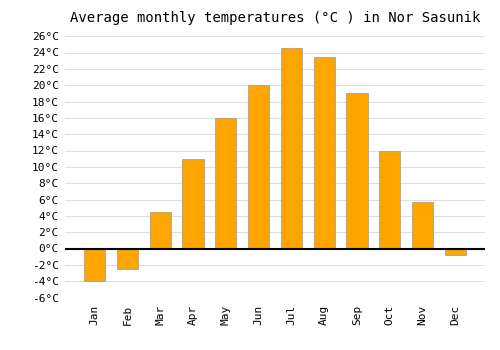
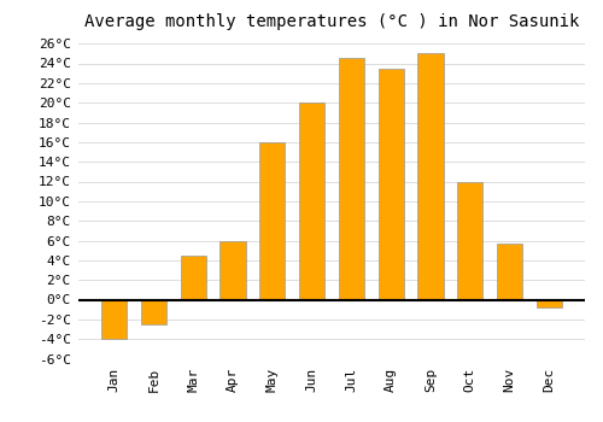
Apr: 11.0°C -> 6.0°C
Sep: 19.0°C -> 25.0°C
